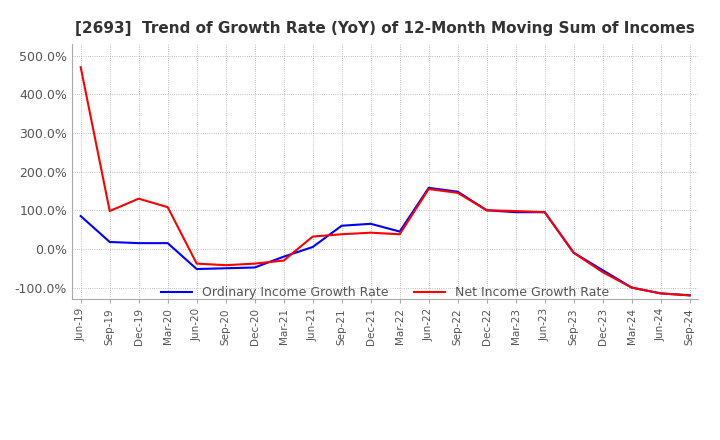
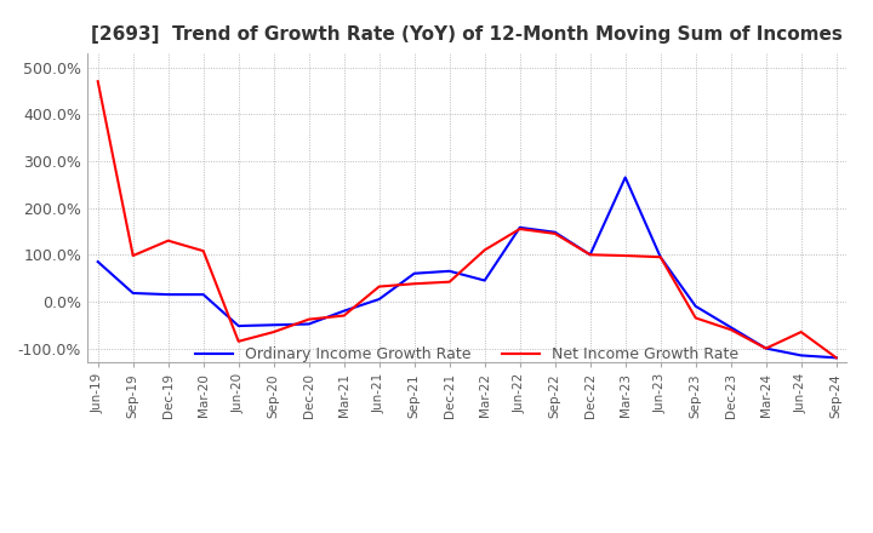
Net Income Growth Rate/Jun-20: -38% -> -85%
Net Income Growth Rate/Sep-20: -42% -> -65%
Net Income Growth Rate/Mar-22: 38% -> 110%
Ordinary Income Growth Rate/Mar-23: 95% -> 265%
Net Income Growth Rate/Sep-23: -10% -> -35%
Net Income Growth Rate/Jun-24: -115% -> -65%
